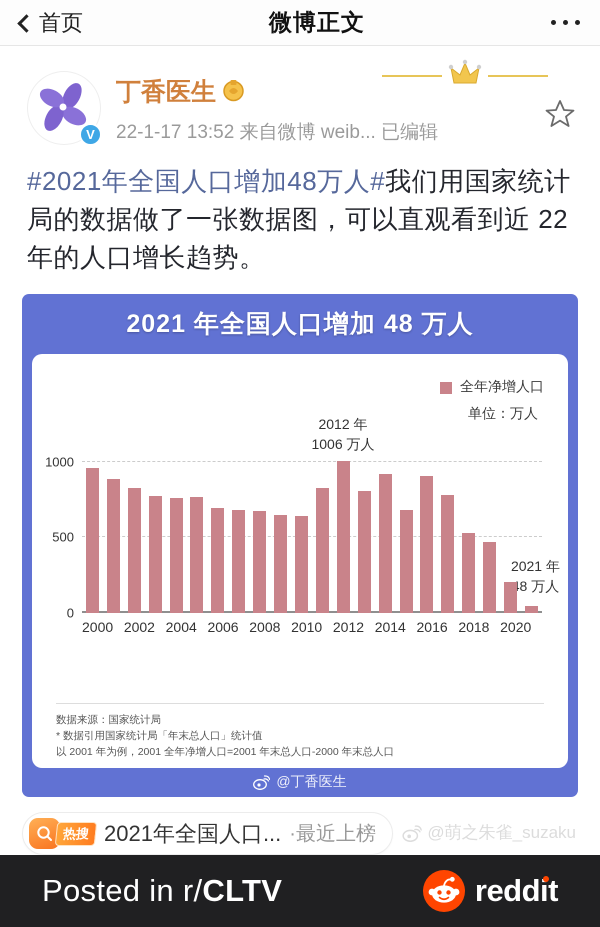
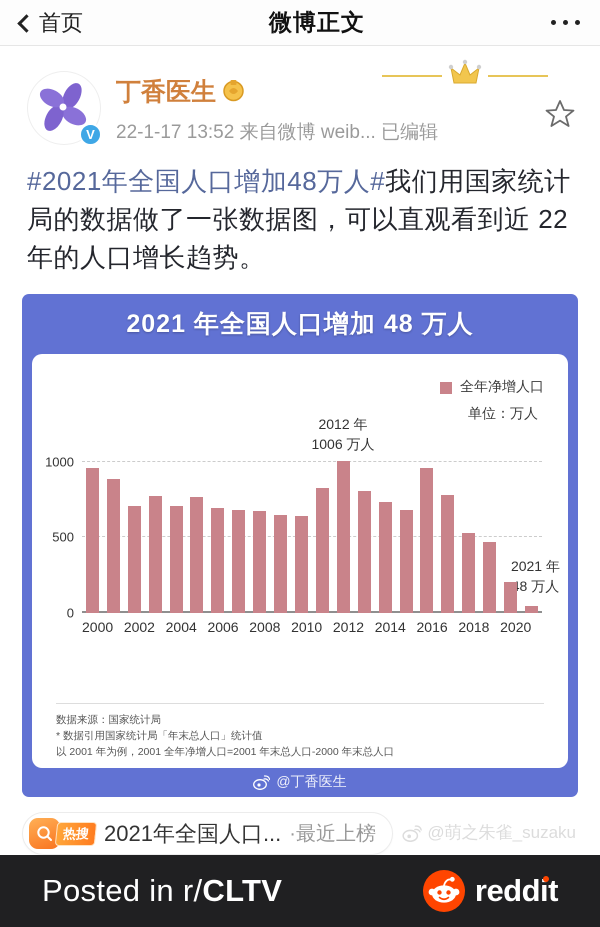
2002: 830 -> 710
2004: 760 -> 710
2014: 920 -> 730
2016: 910 -> 960
